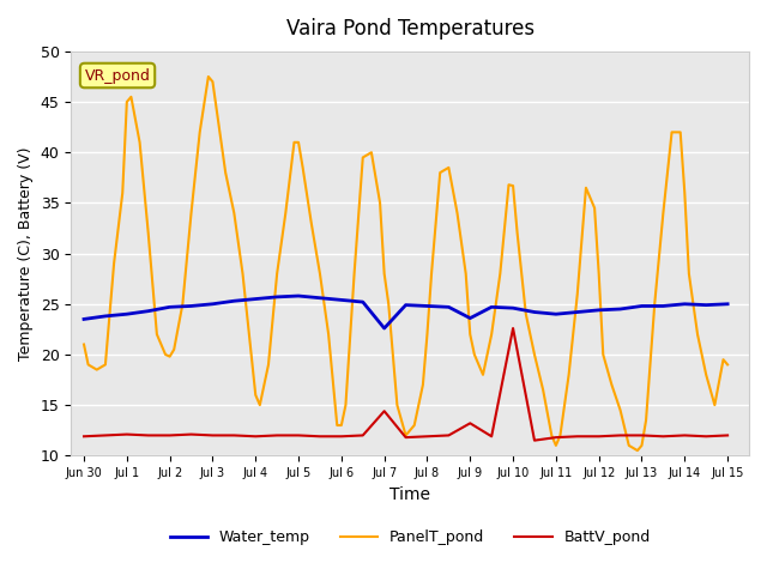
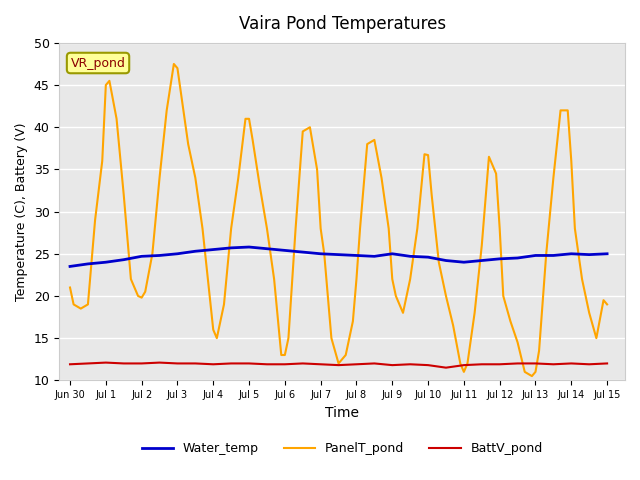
Water_temp/Jul 7: 22.6 -> 25.0
BattV_pond/Jul 7: 14.4 -> 11.9
Water_temp/Jul 9: 23.6 -> 25.0
BattV_pond/Jul 9: 13.2 -> 11.8
BattV_pond/Jul 10: 22.6 -> 11.8
